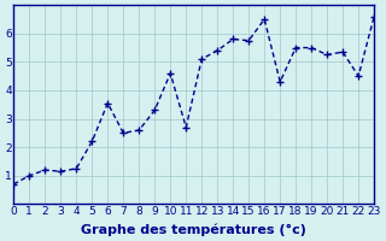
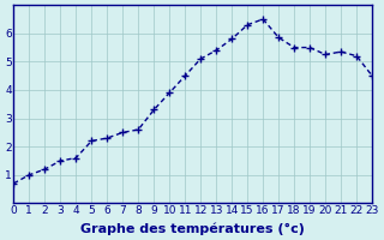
3: 1.15 -> 1.50
4: 1.25 -> 1.60
6: 3.55 -> 2.30
10: 4.60 -> 3.90
11: 2.70 -> 4.50
15: 5.75 -> 6.30
17: 4.30 -> 5.85
22: 4.50 -> 5.20
23: 6.60 -> 4.50
